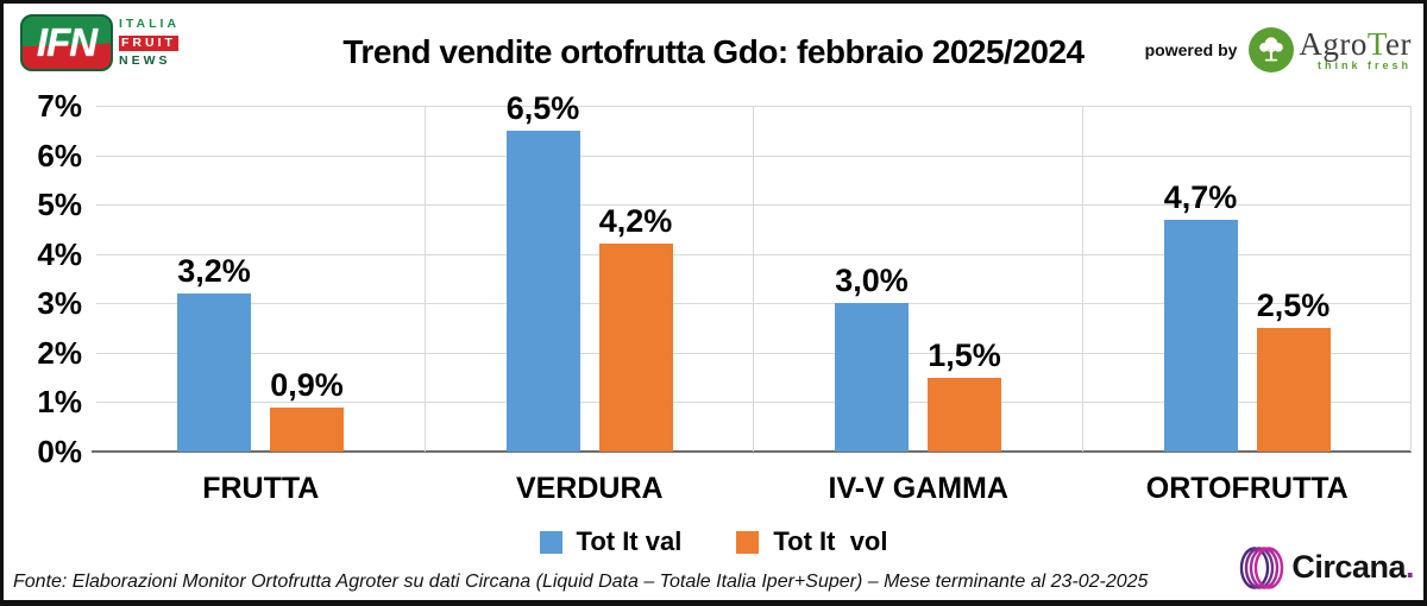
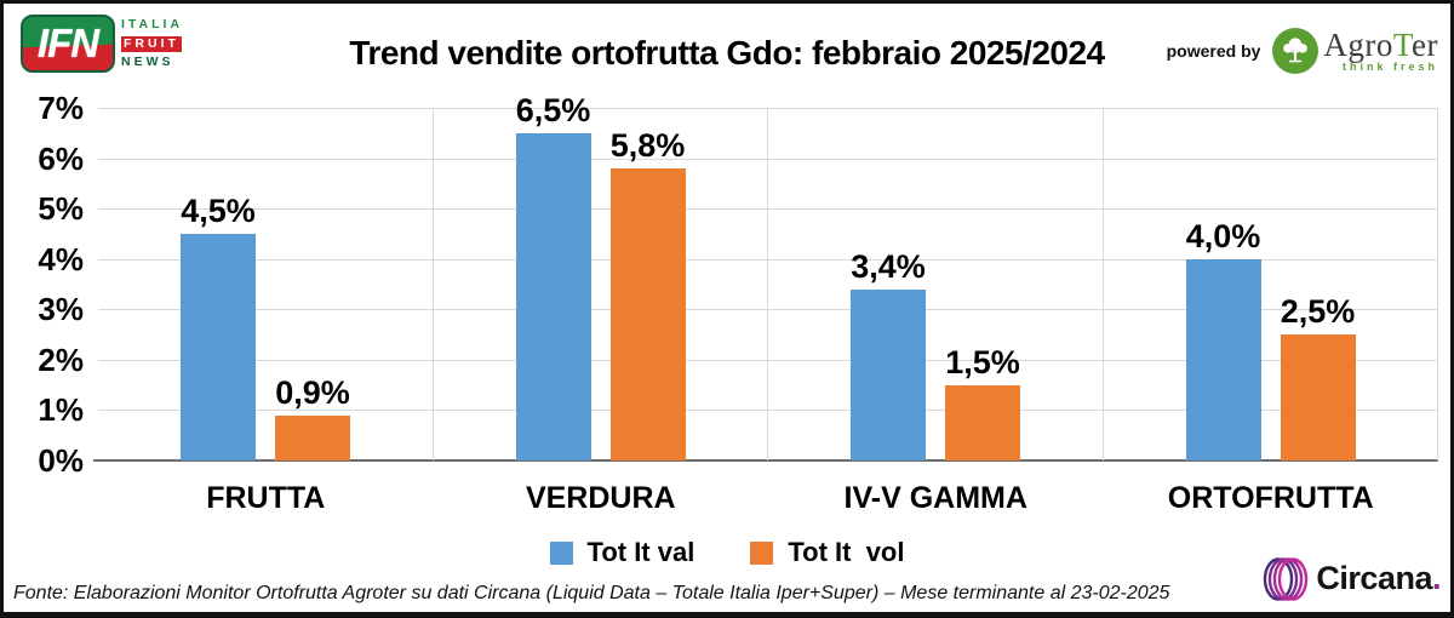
Tot It val/FRUTTA: 3,2% -> 4,5%
Tot It vol/VERDURA: 4,2% -> 5,8%
Tot It val/IV-V GAMMA: 3,0% -> 3,4%
Tot It val/ORTOFRUTTA: 4,7% -> 4,0%
